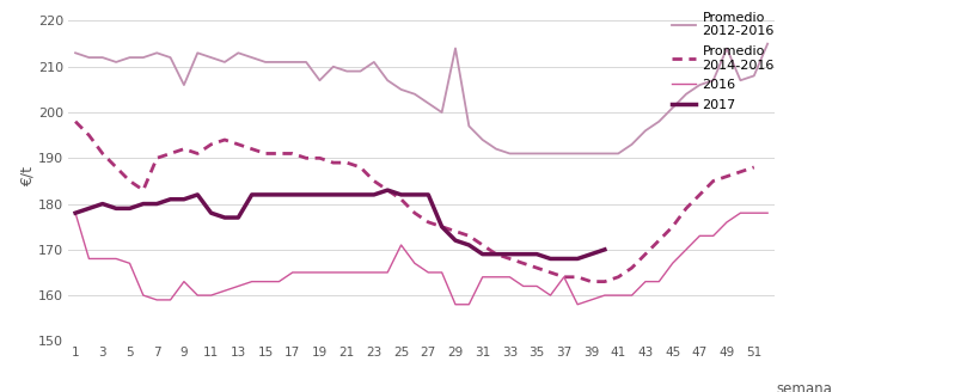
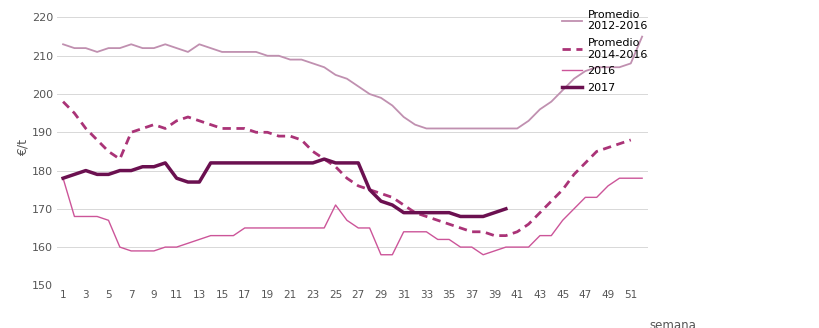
Promedio 2012-2016/9: 206 -> 212
2016/9: 163 -> 159
Promedio 2012-2016/19: 207 -> 210
Promedio 2012-2016/23: 211 -> 208
Promedio 2012-2016/29: 214 -> 199
2016/37: 164 -> 160
Promedio 2012-2016/49: 214 -> 207
